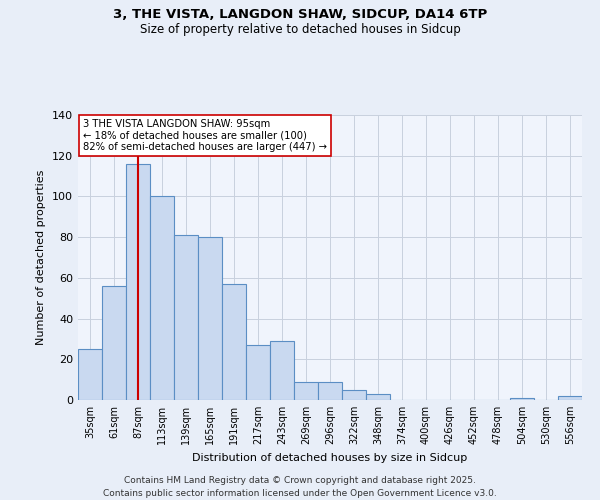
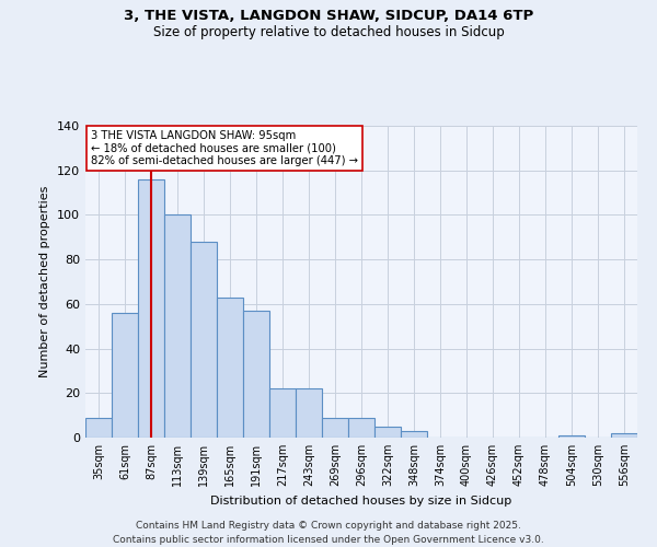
35sqm: 25 -> 9
139sqm: 81 -> 88
165sqm: 80 -> 63
217sqm: 27 -> 22
243sqm: 29 -> 22
